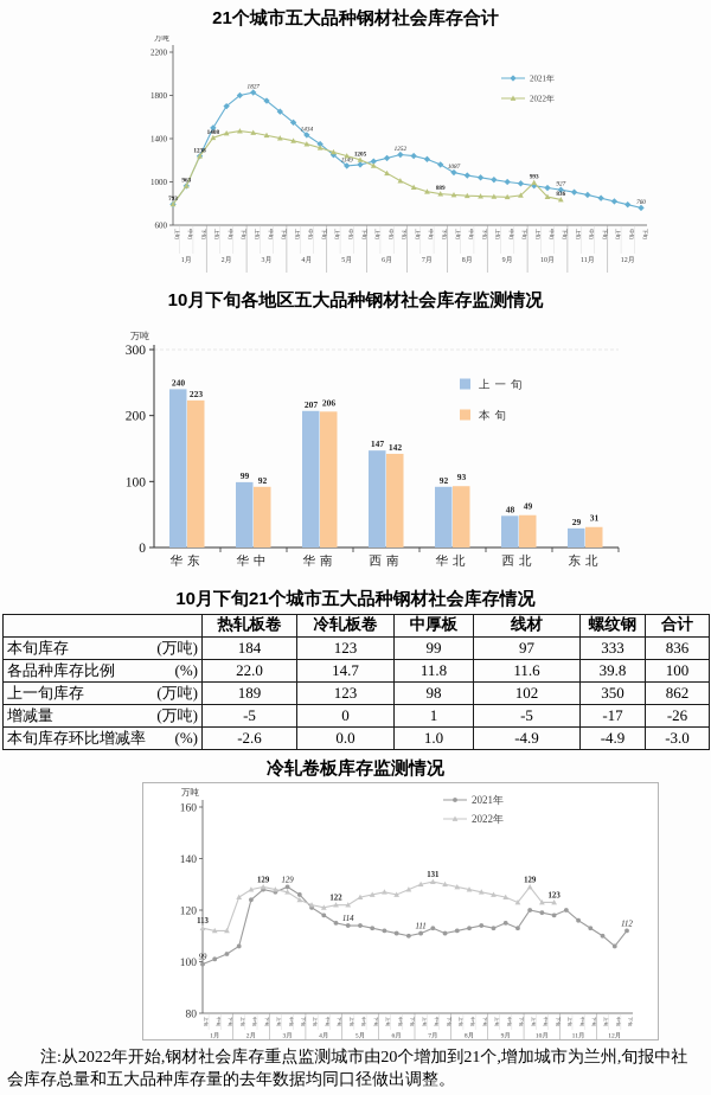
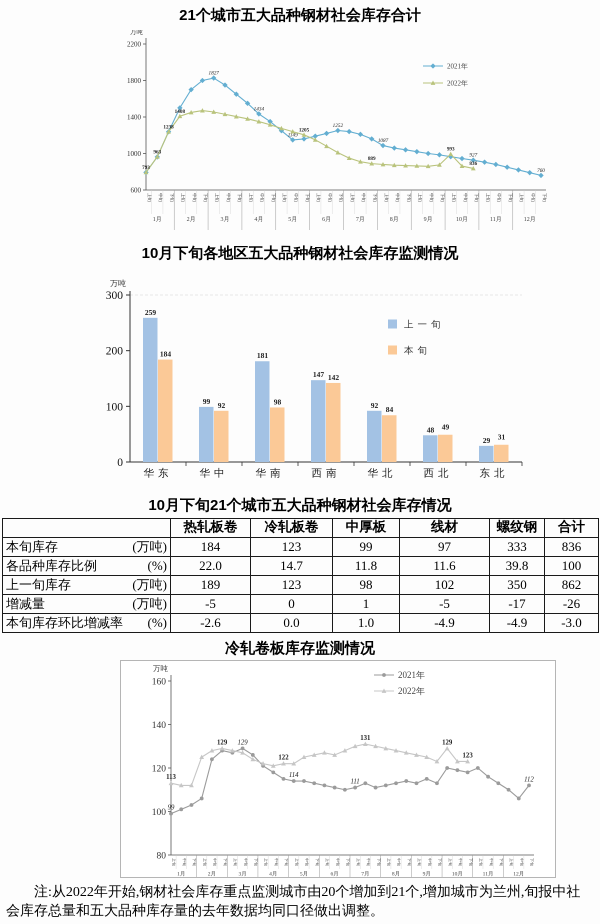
10月下旬各地区五大品种钢材社会库存监测情况/上一旬/华东: 240 -> 259
10月下旬各地区五大品种钢材社会库存监测情况/本旬/华东: 223 -> 184
10月下旬各地区五大品种钢材社会库存监测情况/上一旬/华南: 207 -> 181
10月下旬各地区五大品种钢材社会库存监测情况/本旬/华南: 206 -> 98
10月下旬各地区五大品种钢材社会库存监测情况/本旬/华北: 93 -> 84
